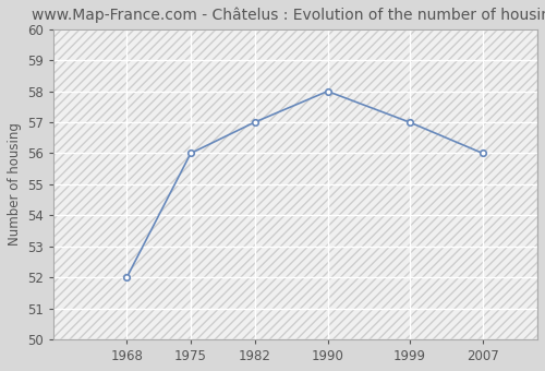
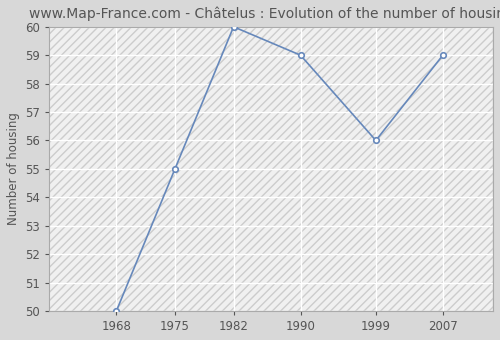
1968: 52 -> 50
1975: 56 -> 55
1982: 57 -> 60
1990: 58 -> 59
1999: 57 -> 56
2007: 56 -> 59
